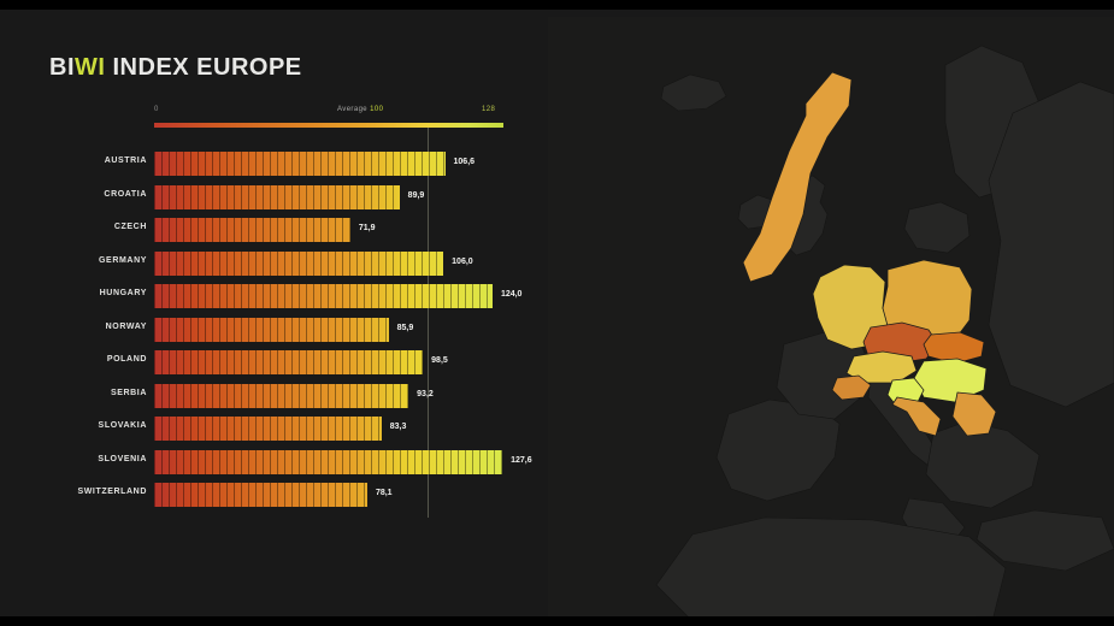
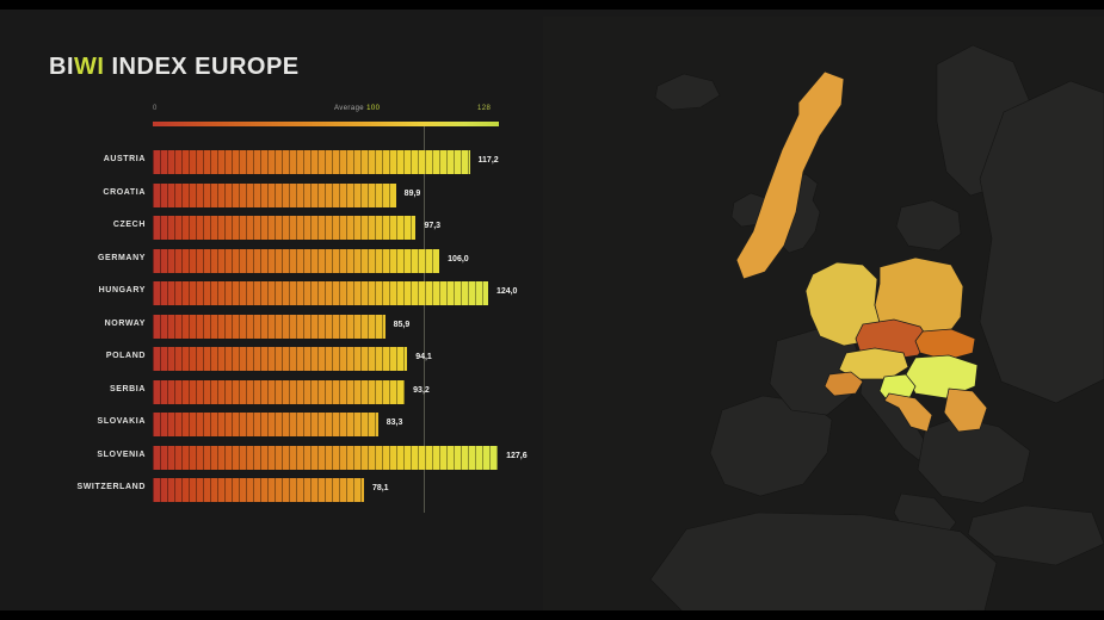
AUSTRIA: 106,6 -> 117,2
CZECH: 71,9 -> 97,3
POLAND: 98,5 -> 94,1
